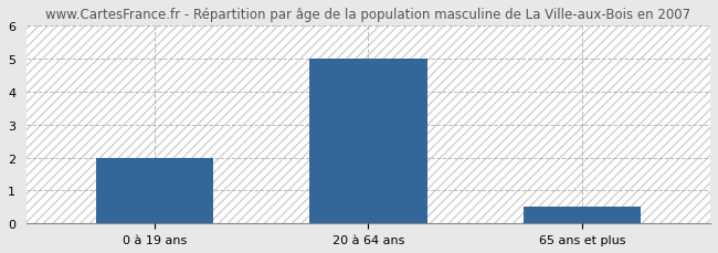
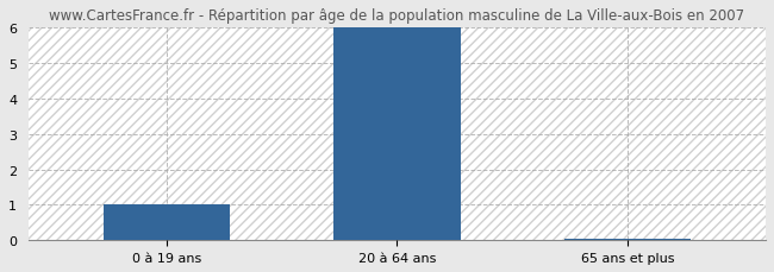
0 à 19 ans: 2.00 -> 1.00
20 à 64 ans: 5.00 -> 6.00
65 ans et plus: 0.50 -> 0.05
